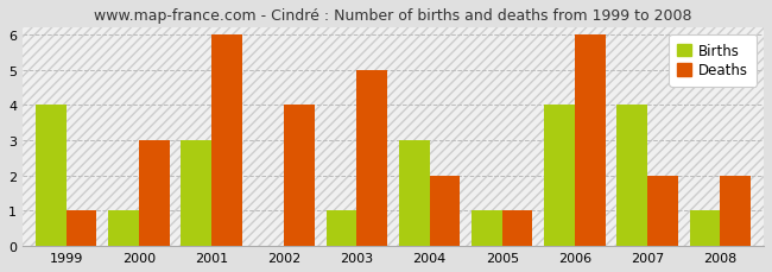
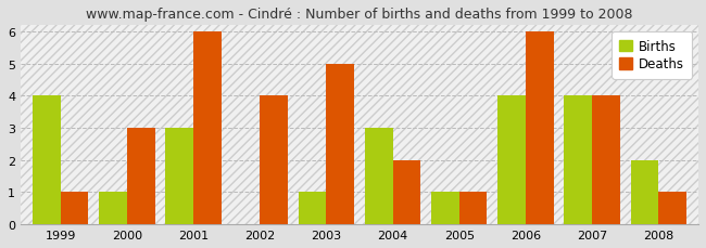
Deaths/2007: 2 -> 4
Births/2008: 1 -> 2
Deaths/2008: 2 -> 1
